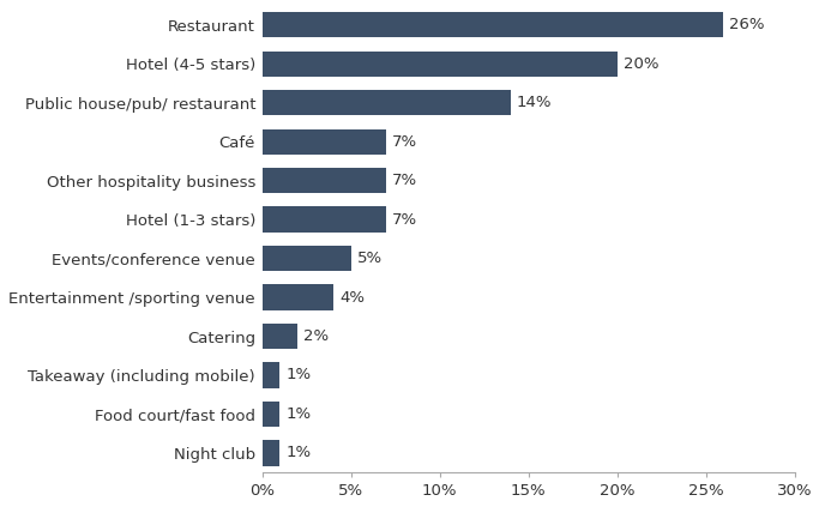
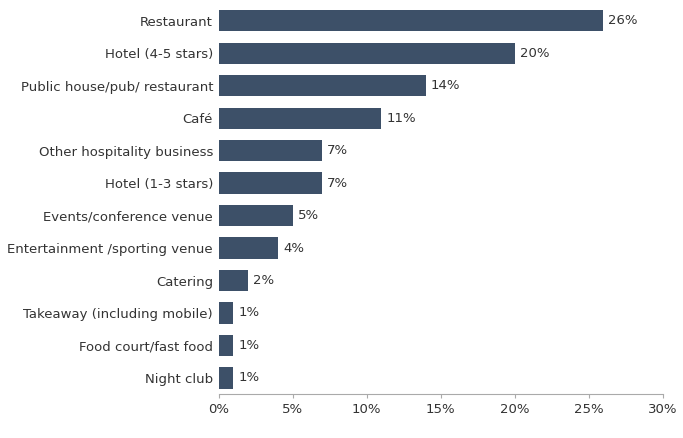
Café: 7% -> 11%
